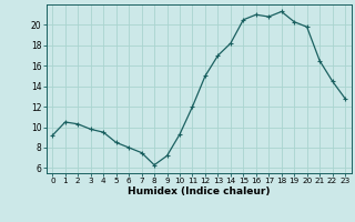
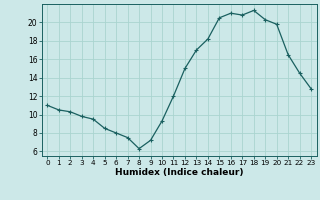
0: 9.2 -> 11.0
